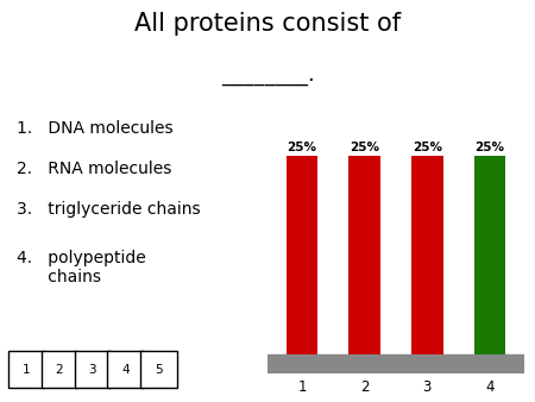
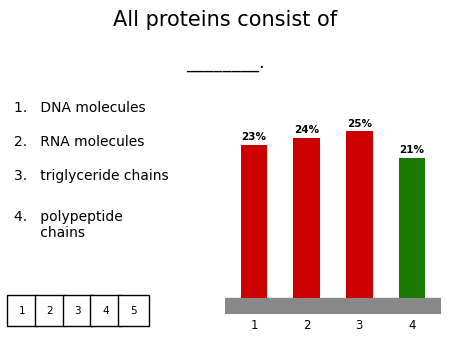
1: 25% -> 23%
2: 25% -> 24%
4: 25% -> 21%
